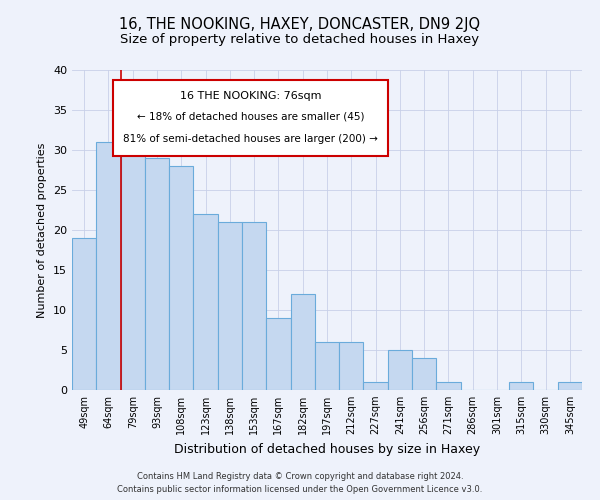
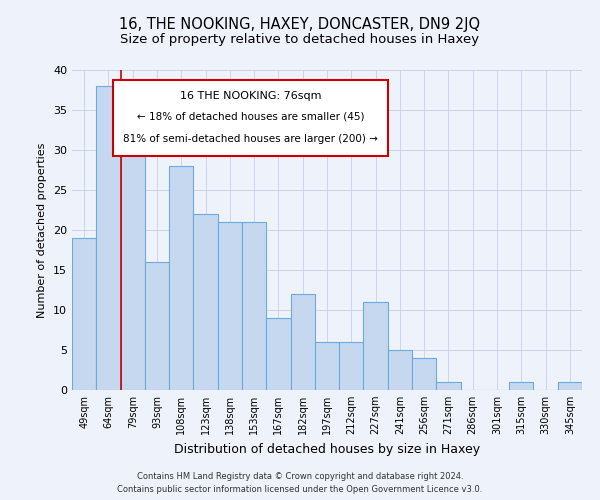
64sqm: 31 -> 38
93sqm: 29 -> 16
227sqm: 1 -> 11
